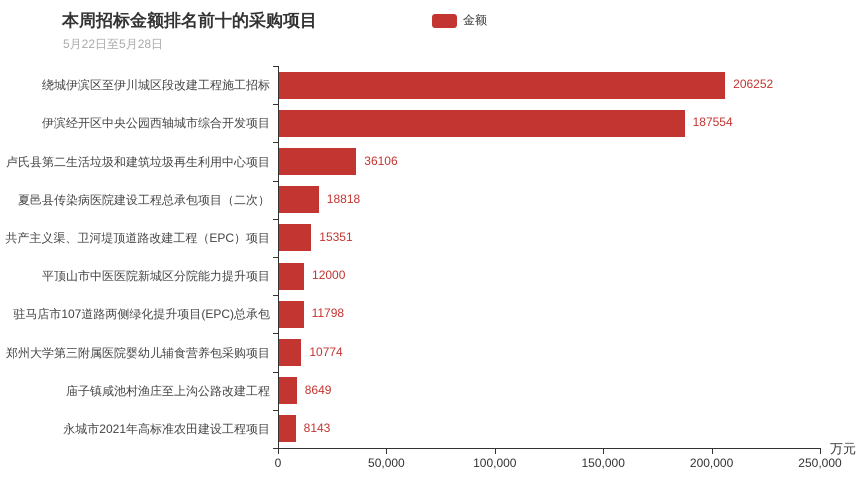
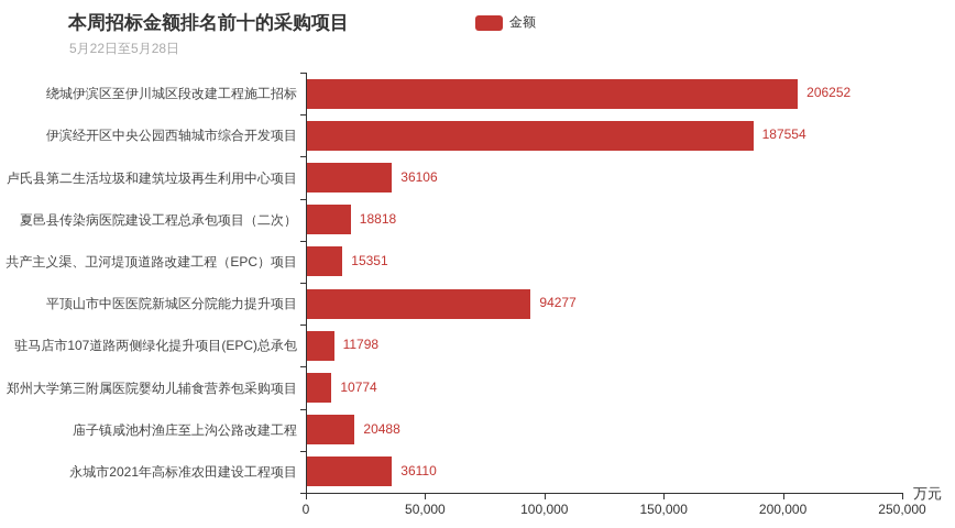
平顶山市中医医院新城区分院能力提升项目: 12000 -> 94277
庙子镇咸池村渔庄至上沟公路改建工程: 8649 -> 20488
永城市2021年高标准农田建设工程项目: 8143 -> 36110
